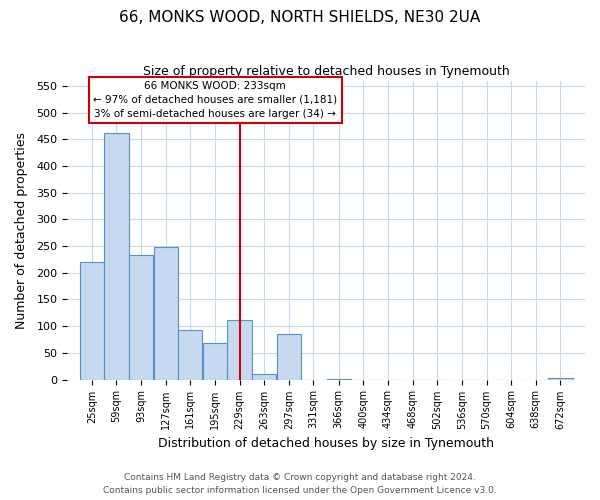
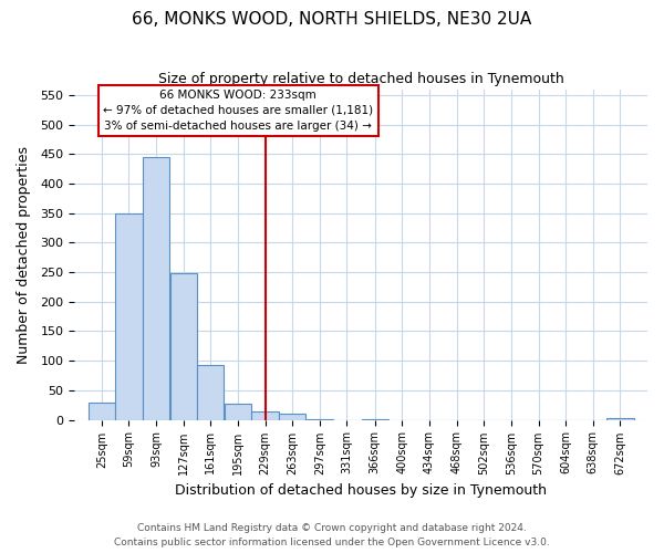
25sqm: 220 -> 30
59sqm: 462 -> 350
93sqm: 234 -> 445
195sqm: 68 -> 27
229sqm: 112 -> 15
297sqm: 86 -> 2
